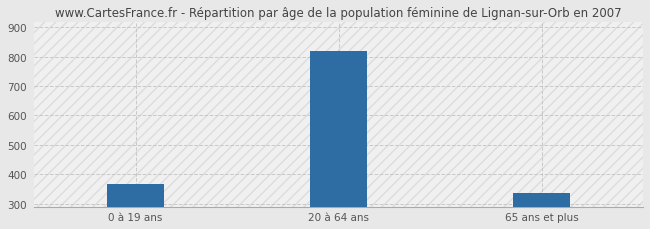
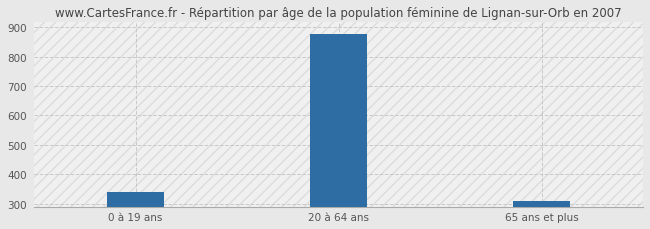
0 à 19 ans: 365 -> 340
20 à 64 ans: 820 -> 878
65 ans et plus: 335 -> 310
